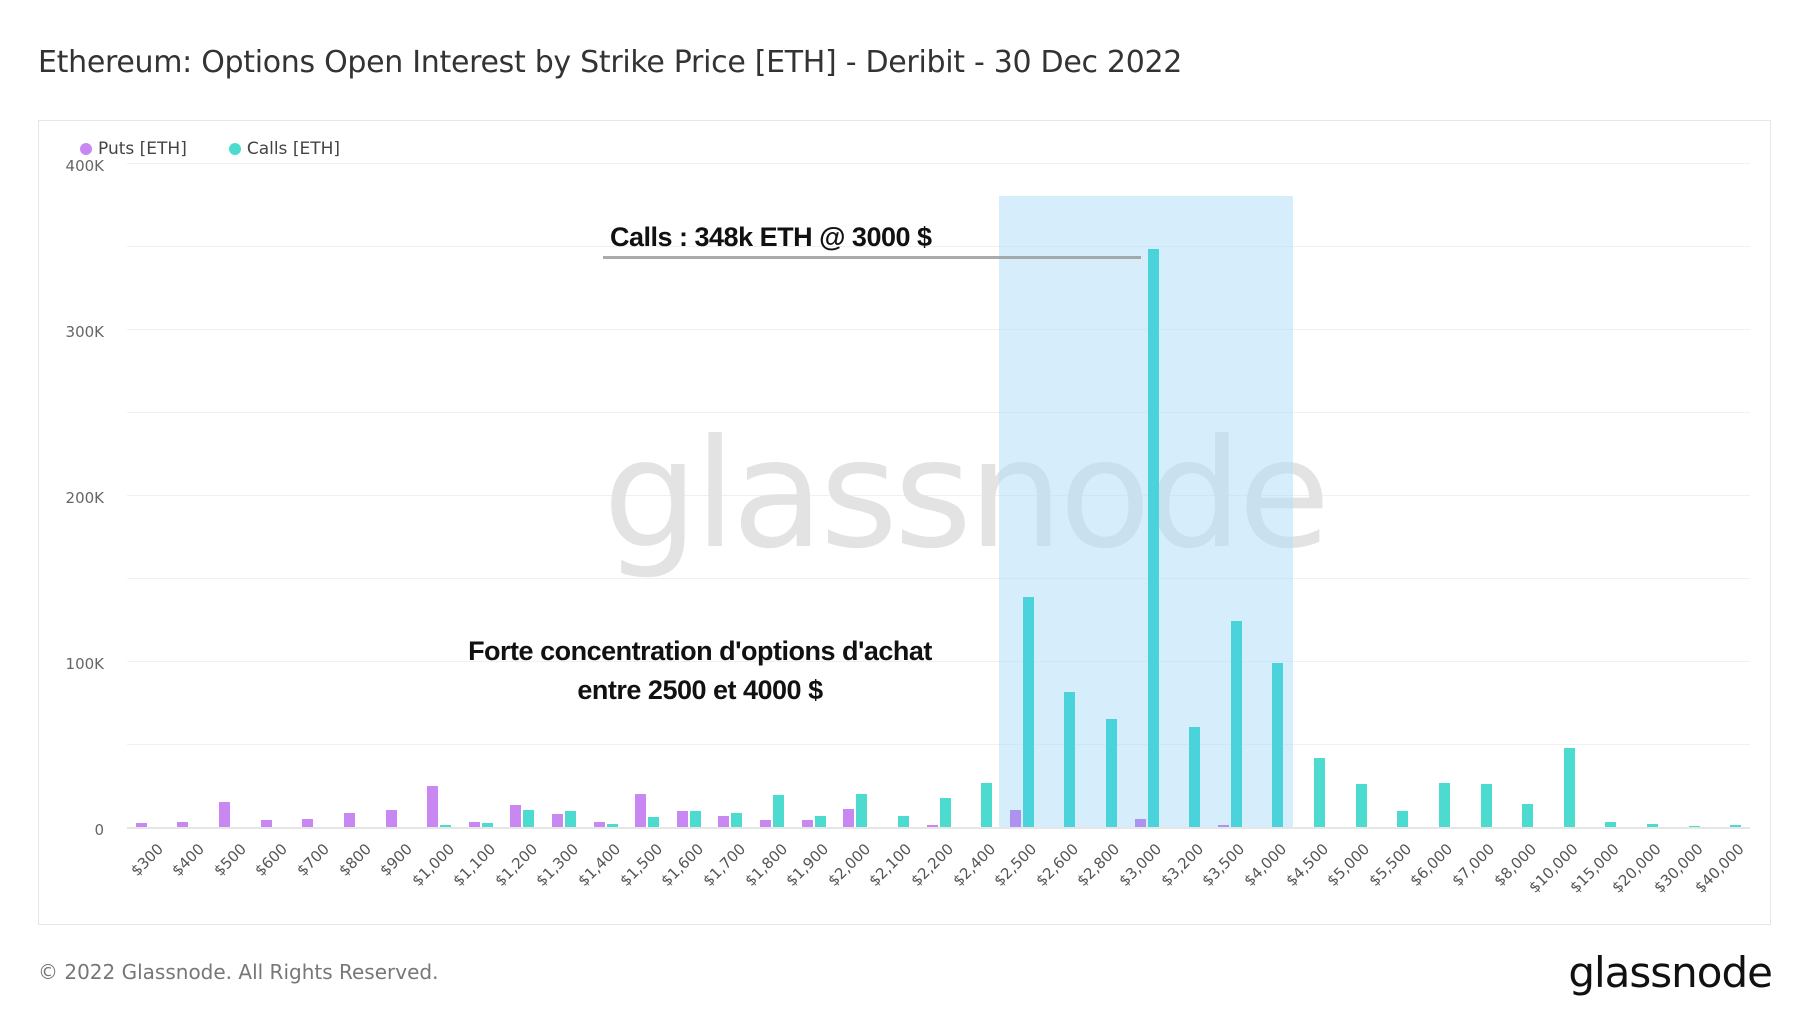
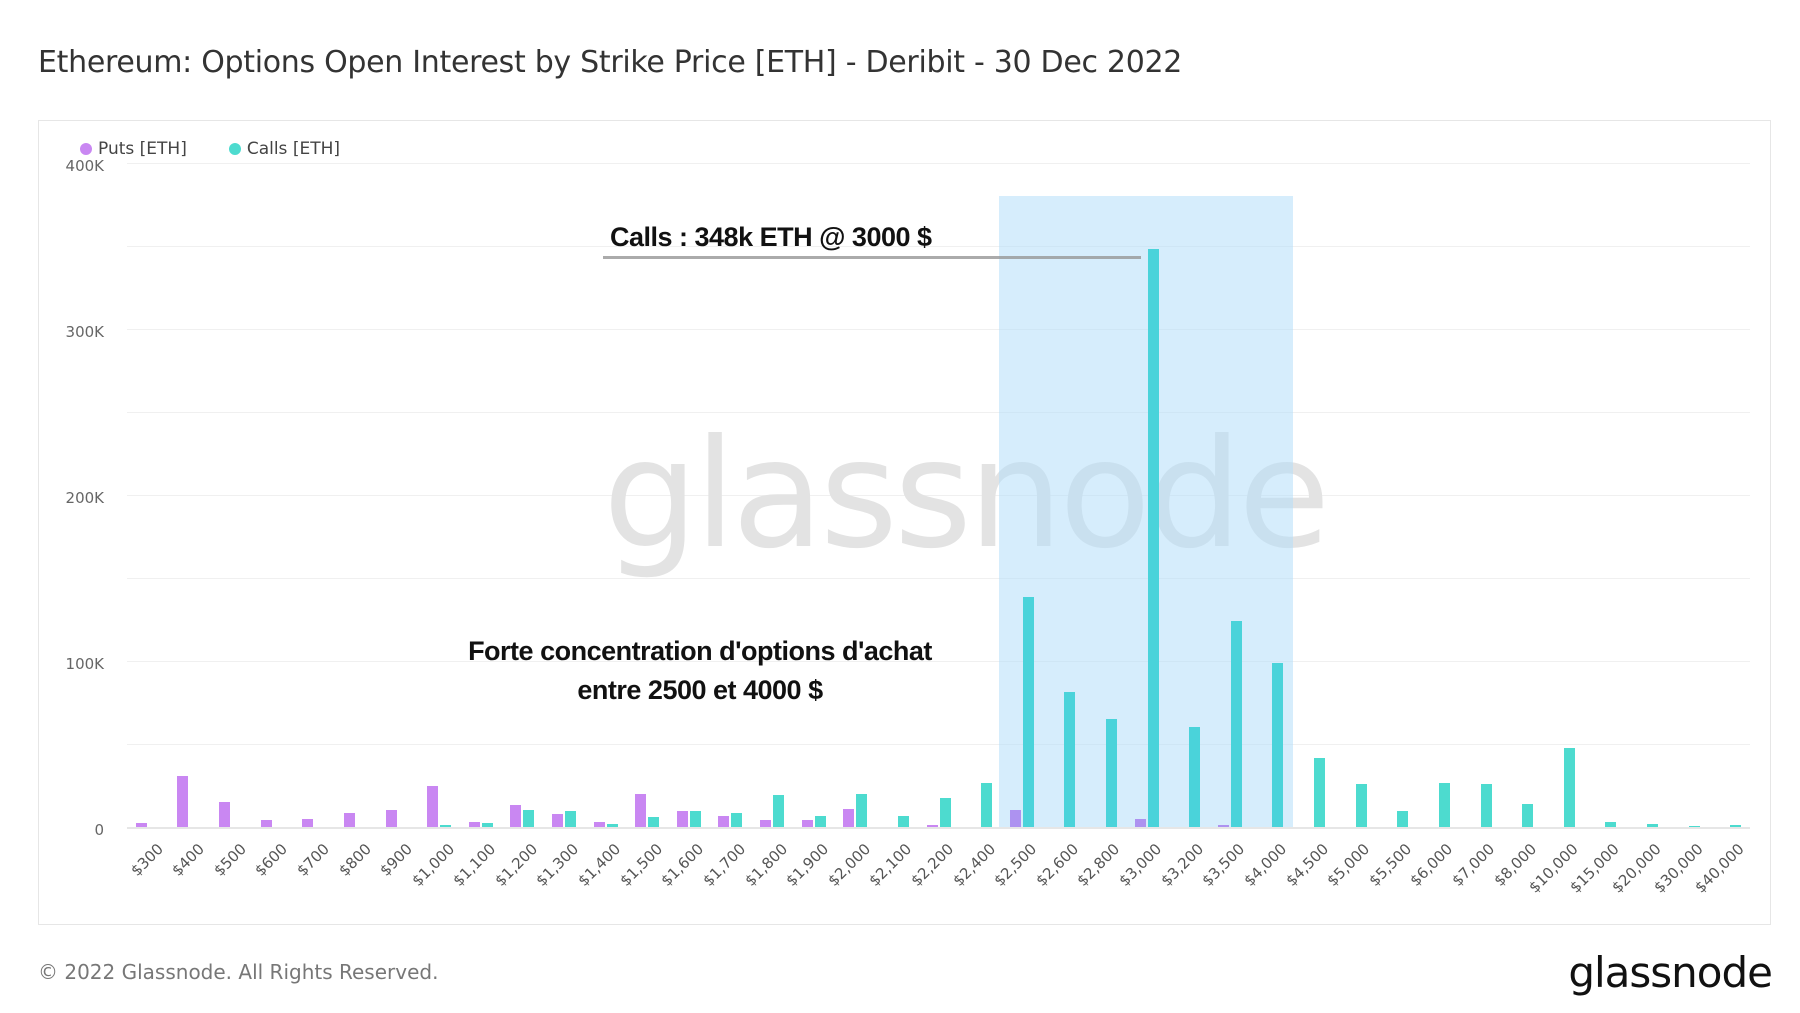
Puts [ETH]/$400: 3K -> 31K
